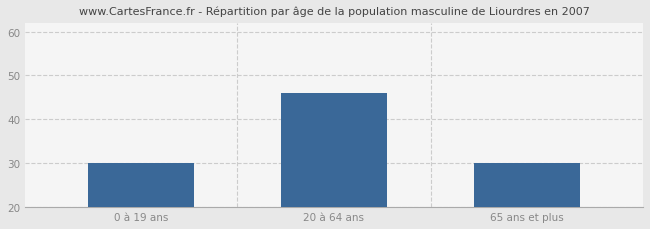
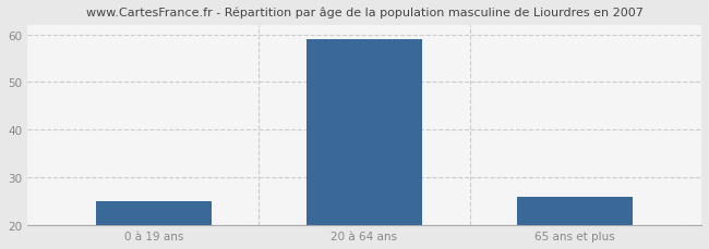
0 à 19 ans: 30 -> 25
20 à 64 ans: 46 -> 59
65 ans et plus: 30 -> 26
